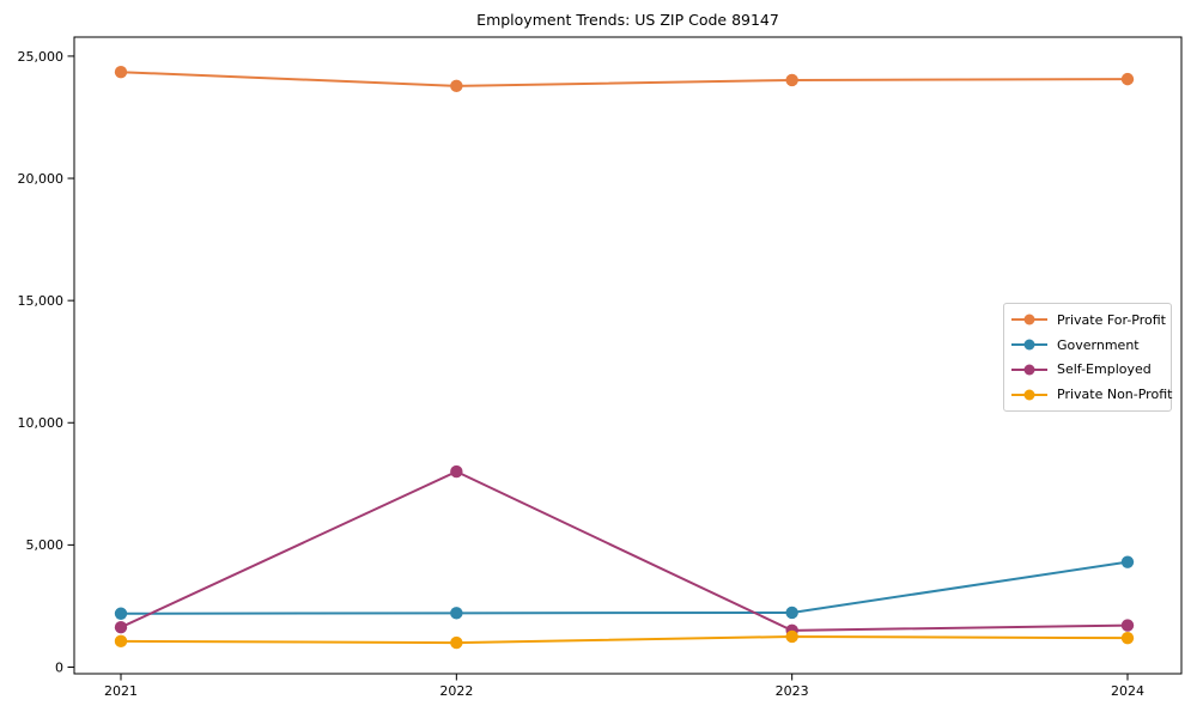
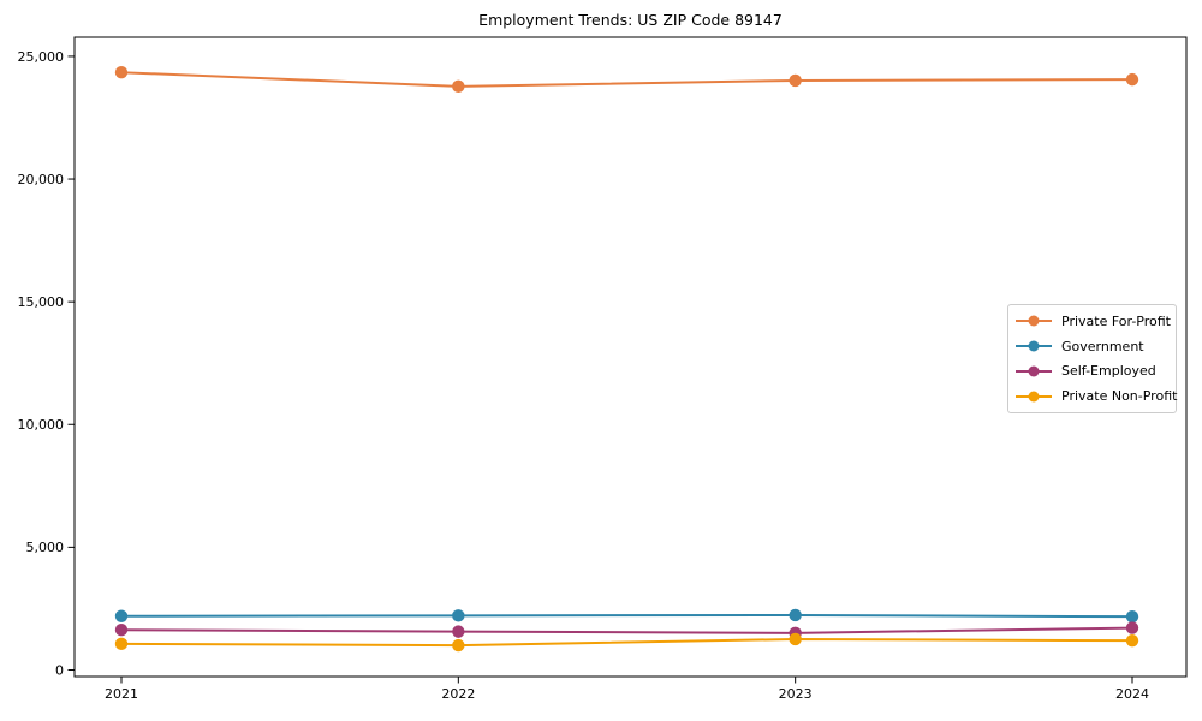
Self-Employed/2022: 8000 -> 1600
Government/2024: 4300 -> 2200
